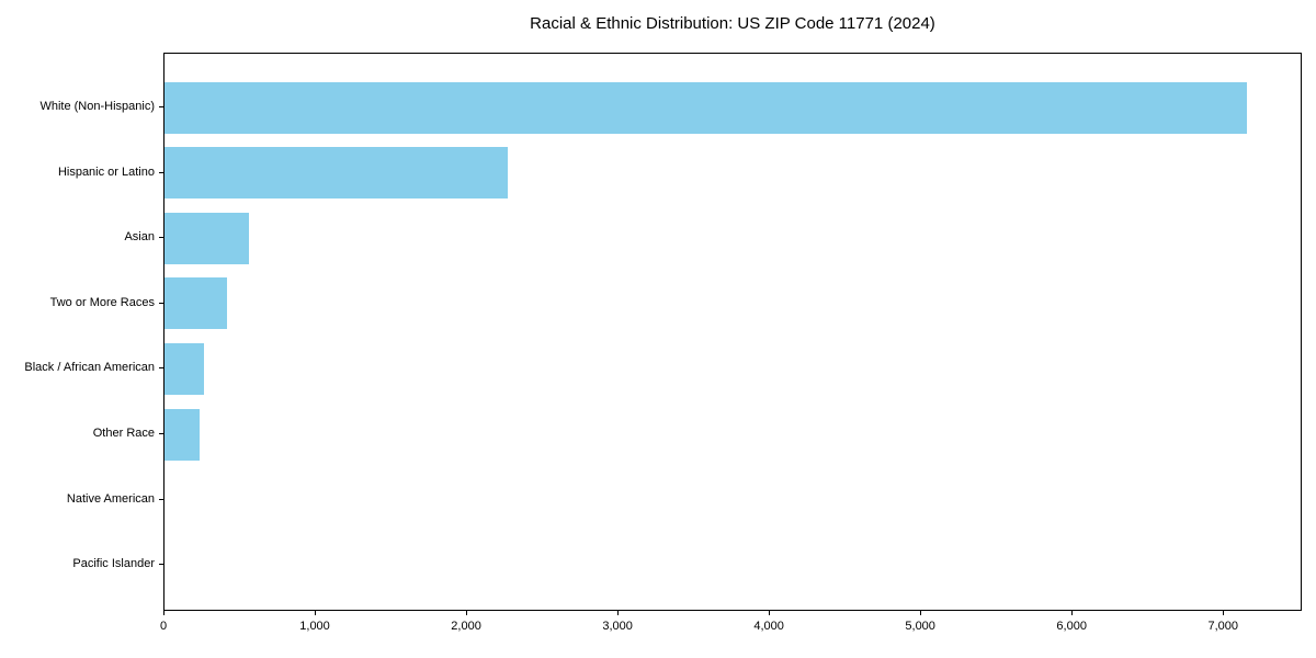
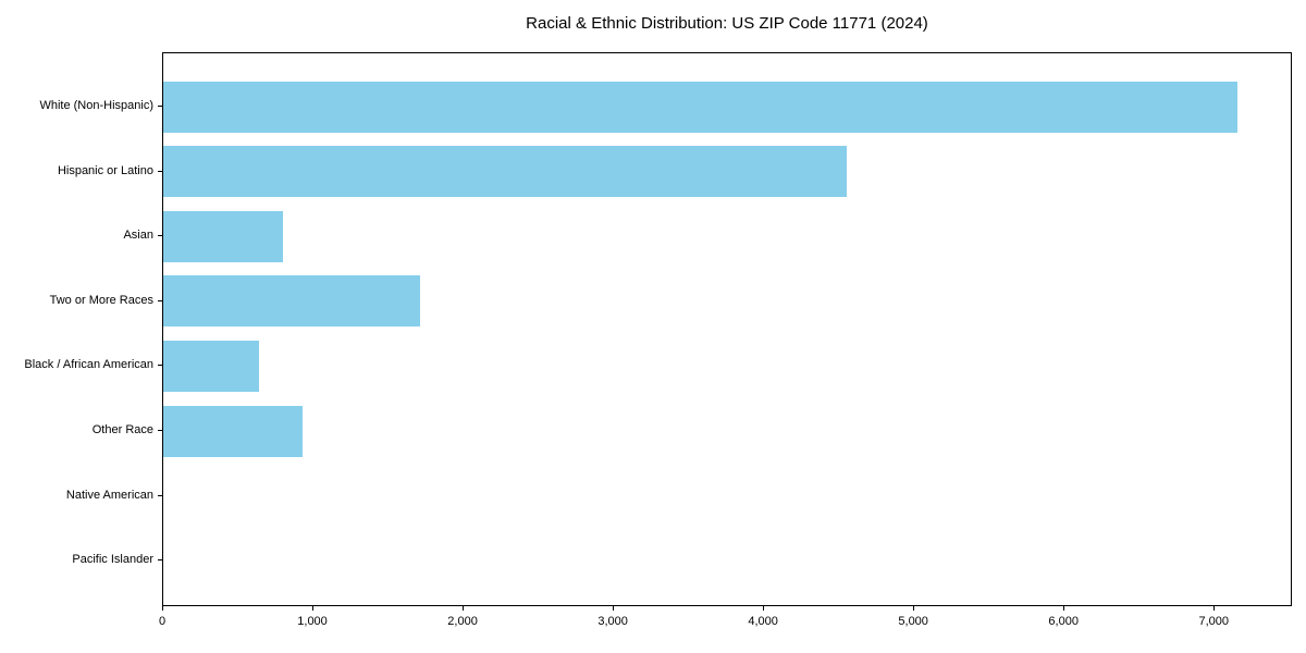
Hispanic or Latino: 2270 -> 4550
Asian: 560 -> 800
Two or More Races: 420 -> 1710
Black / African American: 260 -> 640
Other Race: 230 -> 930
